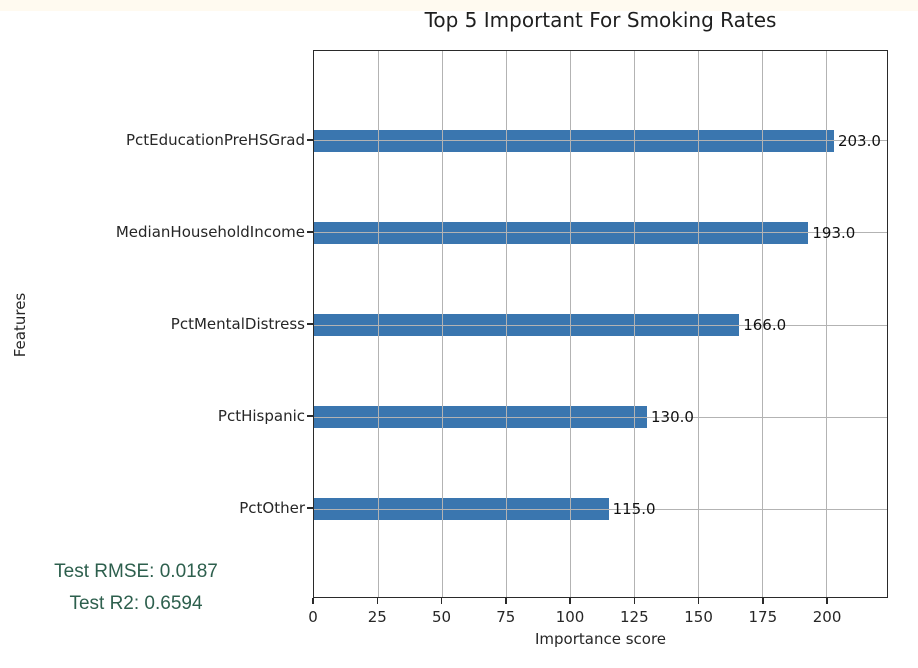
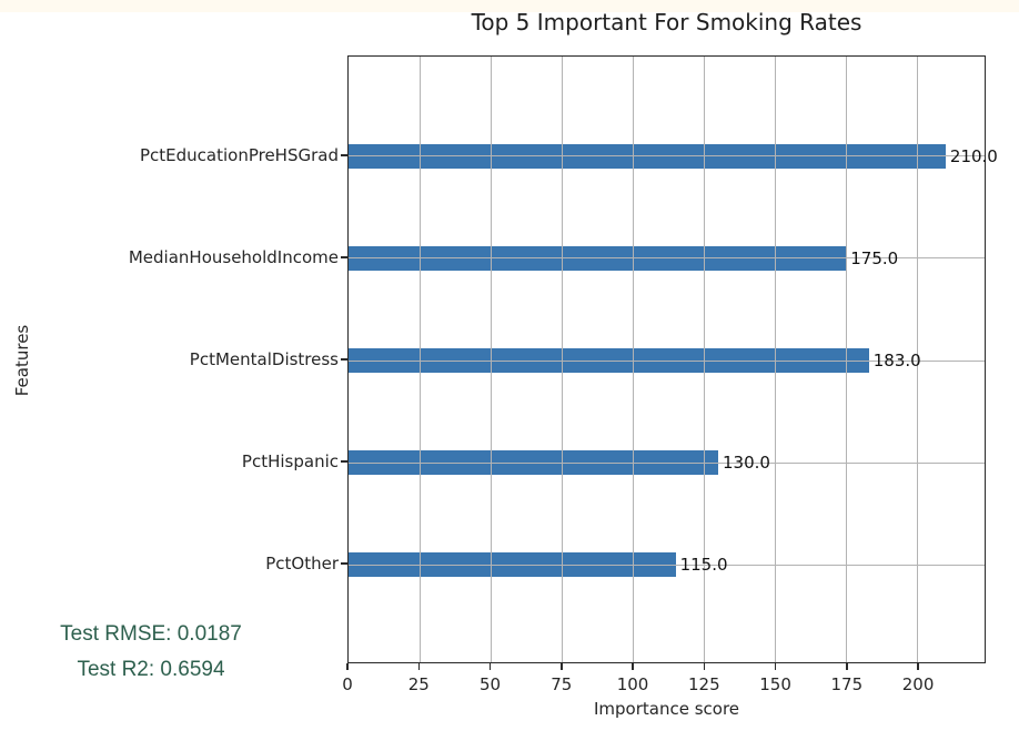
PctEducationPreHSGrad: 203.0 -> 210.0
MedianHouseholdIncome: 193.0 -> 175.0
PctMentalDistress: 166.0 -> 183.0
